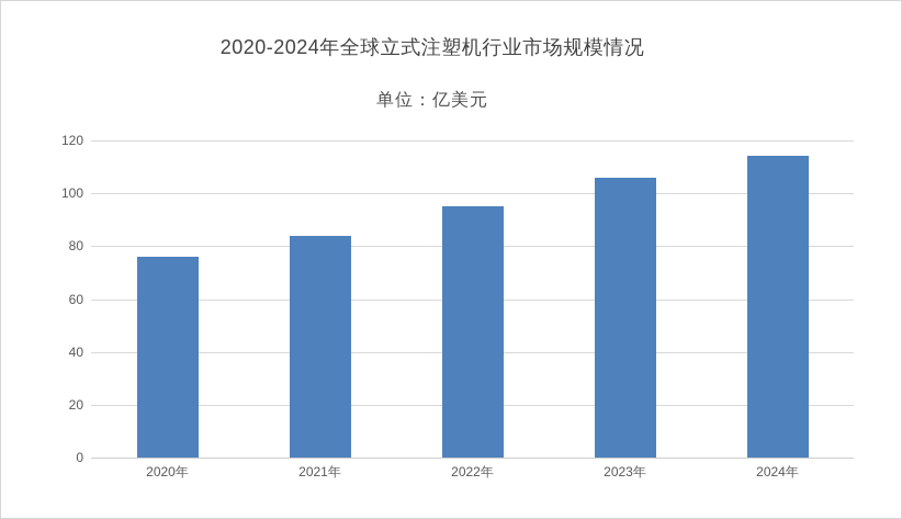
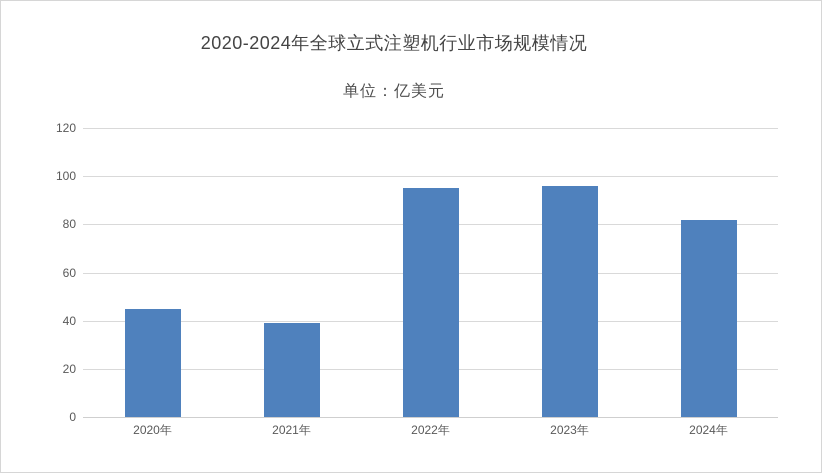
2020年: 76 -> 45
2021年: 84 -> 39
2023年: 106 -> 96
2024年: 114 -> 82
